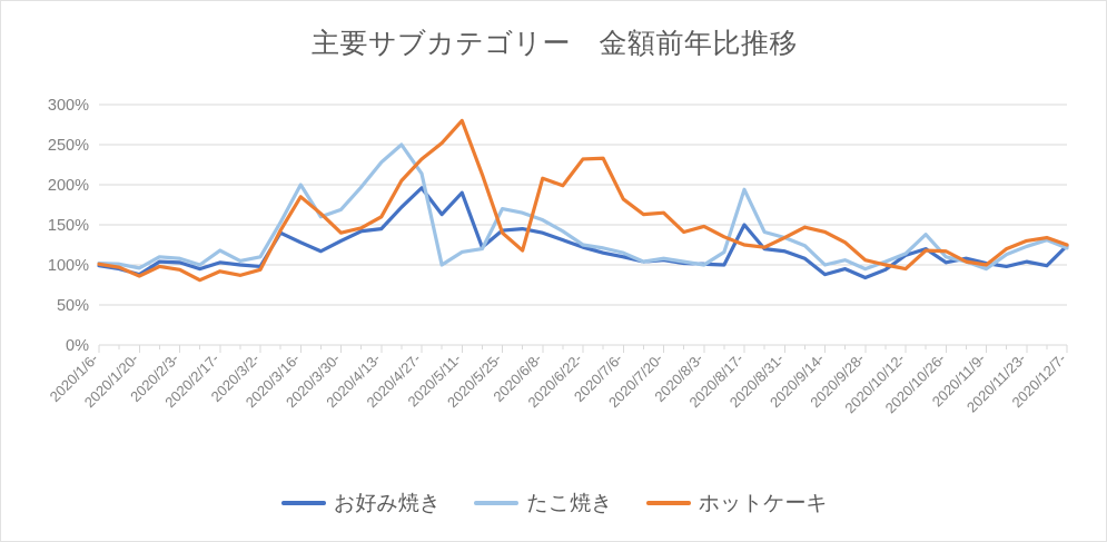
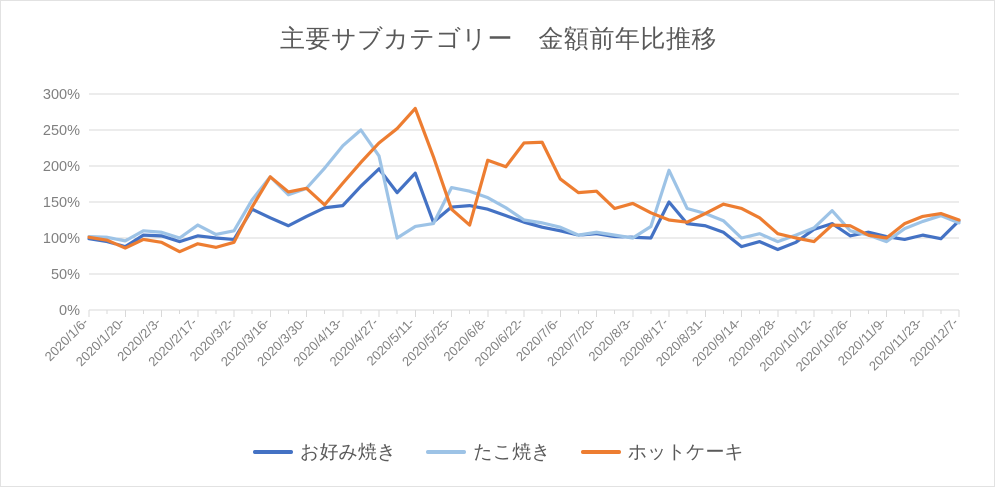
たこ焼き/2020/3/16-: 200% -> 180%
ホットケーキ/2020/3/30-: 140% -> 170%
ホットケーキ/2020/4/13-: 160% -> 180%
